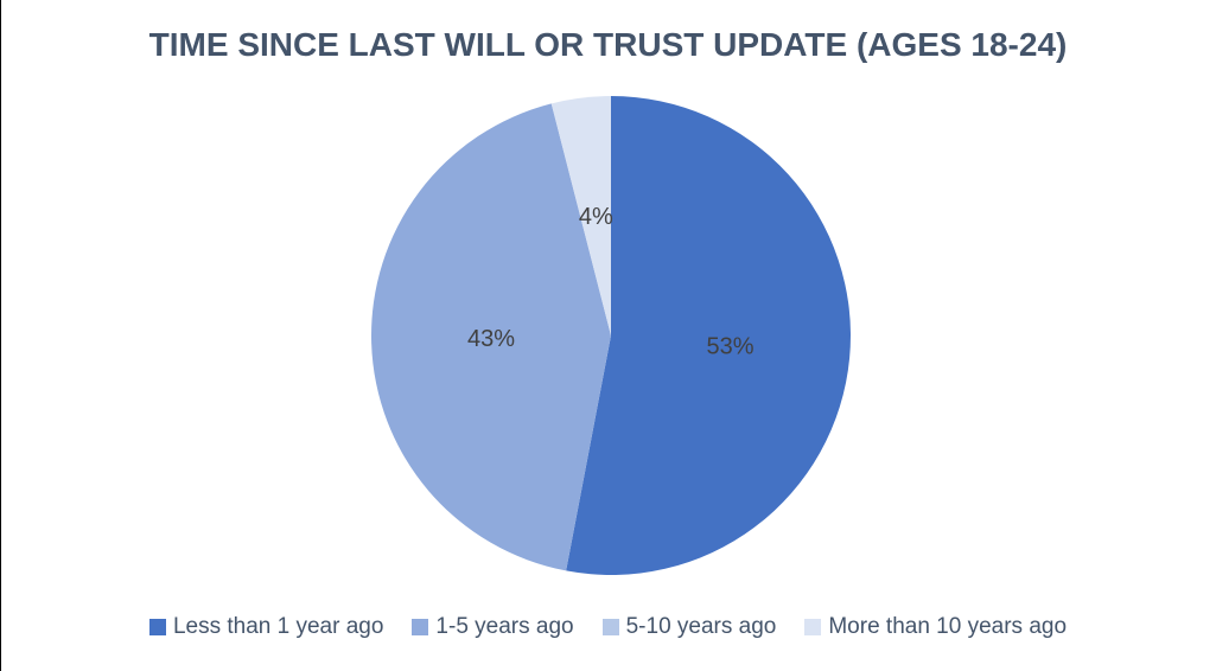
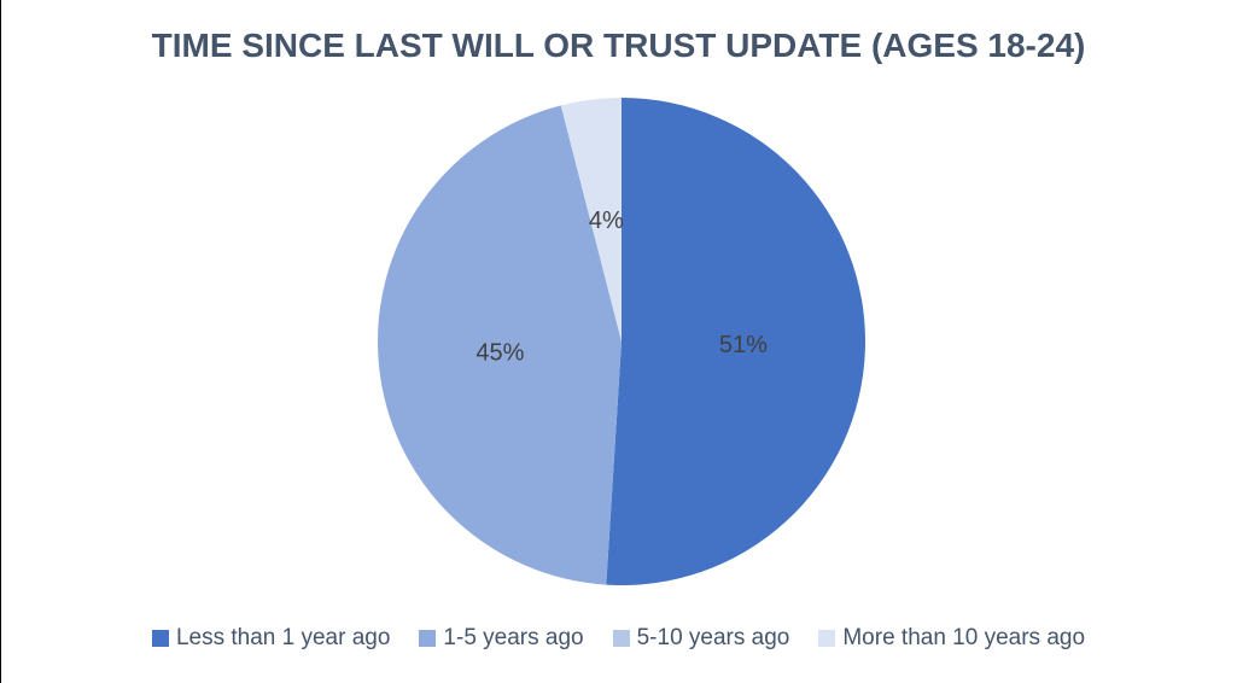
Less than 1 year ago: 53% -> 51%
1-5 years ago: 43% -> 45%
